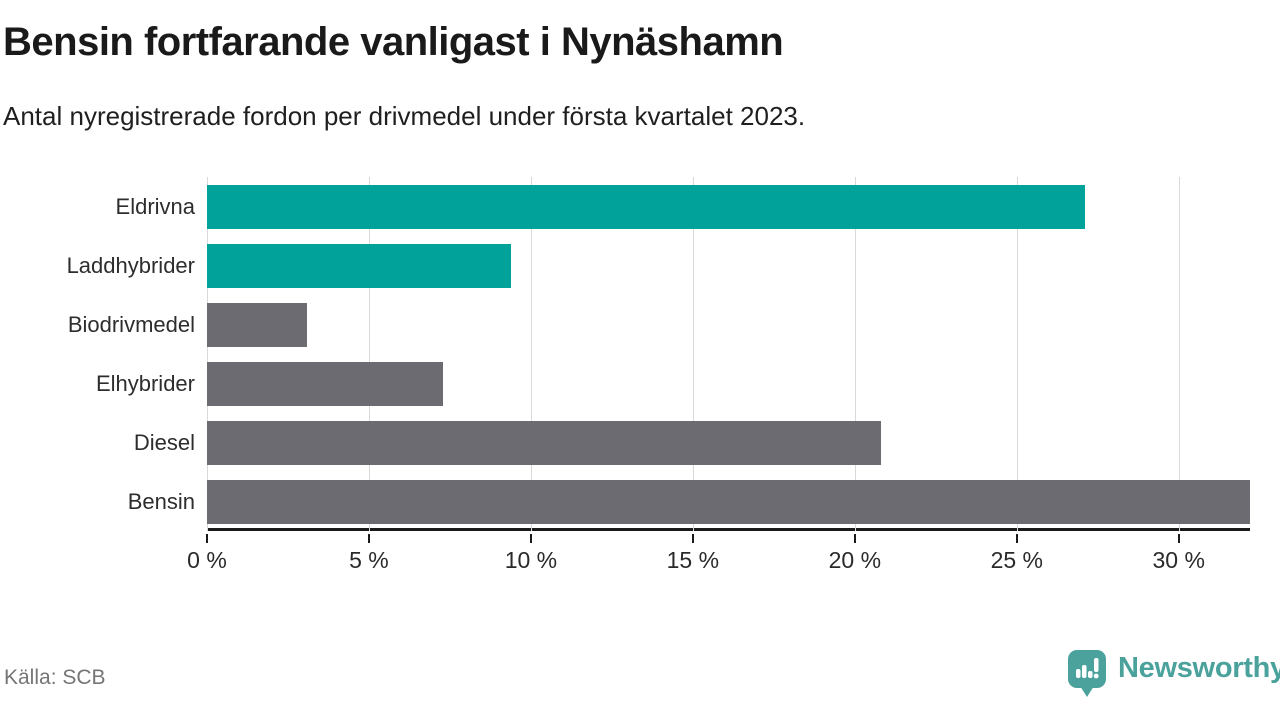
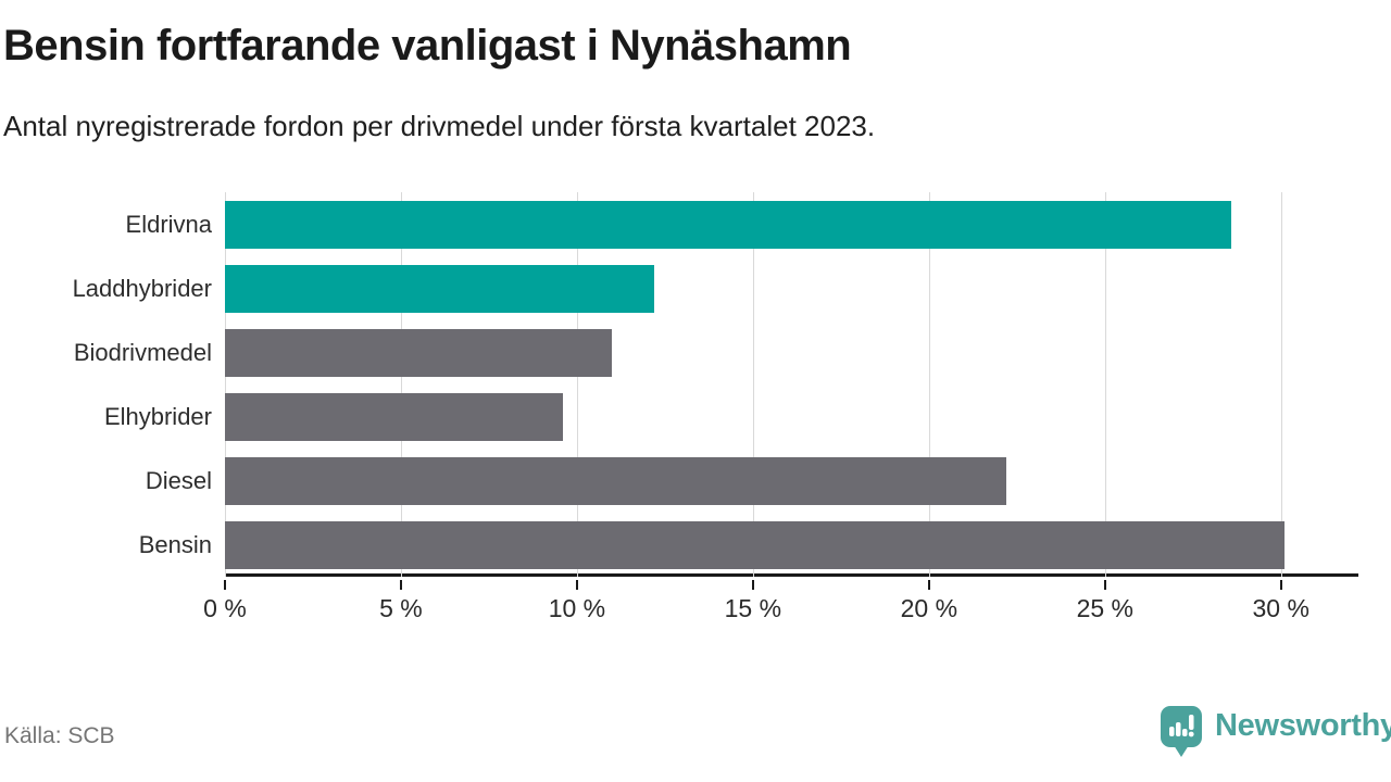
Eldrivna: 27.1% -> 28.6%
Laddhybrider: 9.4% -> 12.2%
Biodrivmedel: 3.1% -> 11.0%
Elhybrider: 7.3% -> 9.6%
Diesel: 20.8% -> 22.2%
Bensin: 32.2% -> 30.1%
